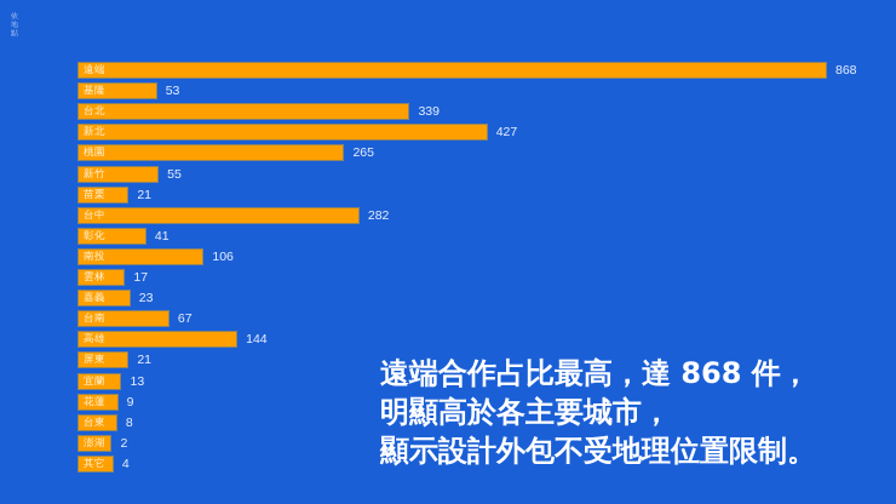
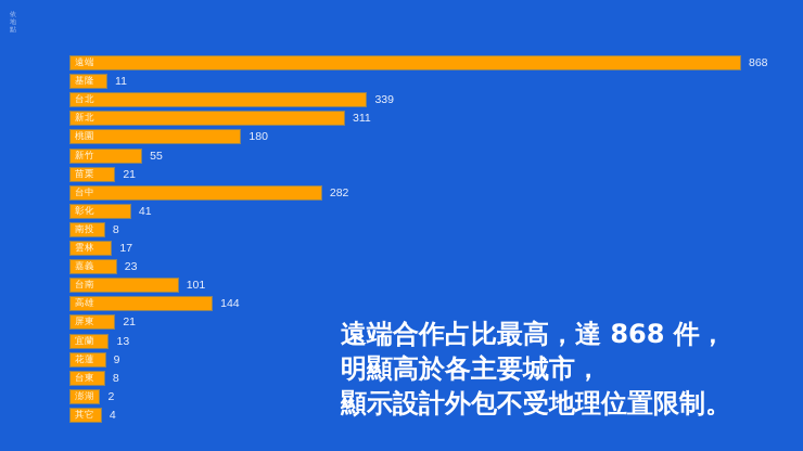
基隆: 53 -> 11
新北: 427 -> 311
桃園: 265 -> 180
南投: 106 -> 8
台南: 67 -> 101
